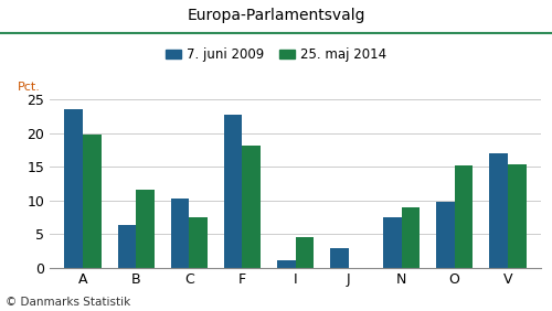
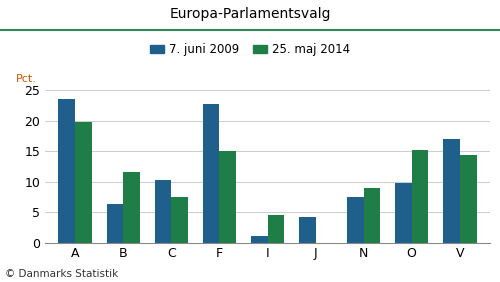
25. maj 2014/F: 18.2 -> 15.0
7. juni 2009/J: 2.9 -> 4.2
25. maj 2014/V: 15.3 -> 14.4
